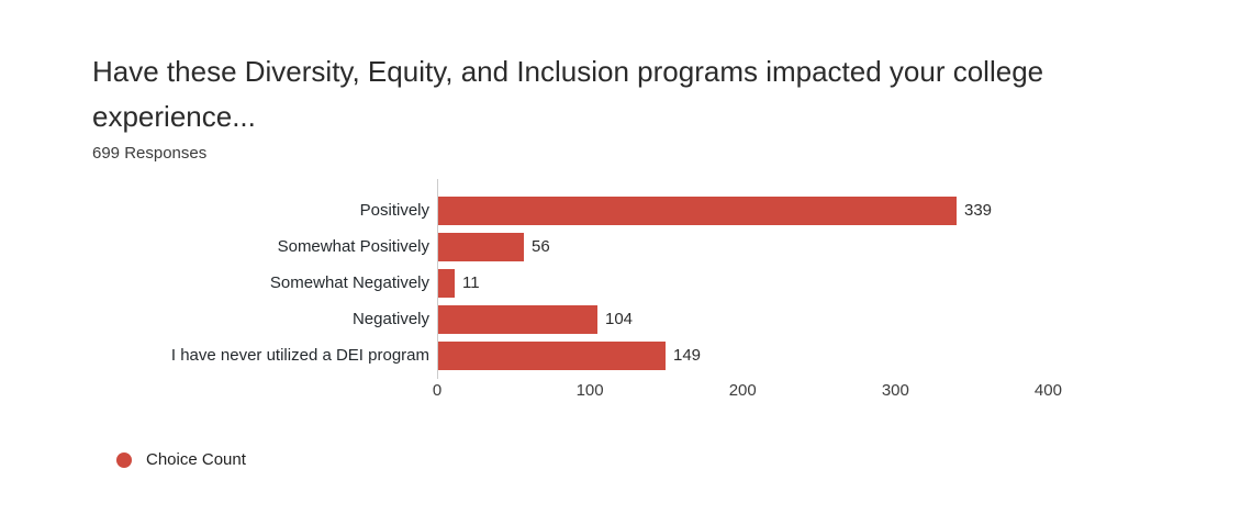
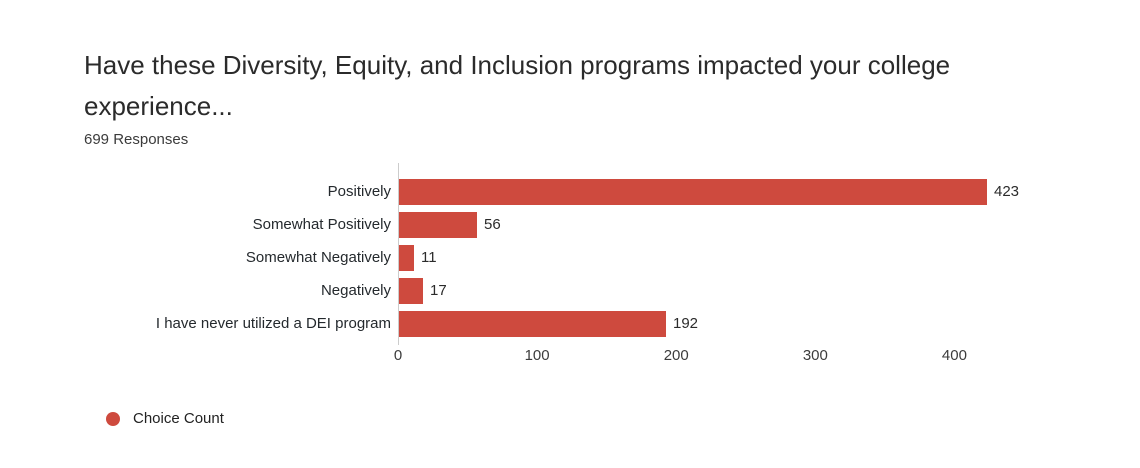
Positively: 339 -> 423
Negatively: 104 -> 17
I have never utilized a DEI program: 149 -> 192
